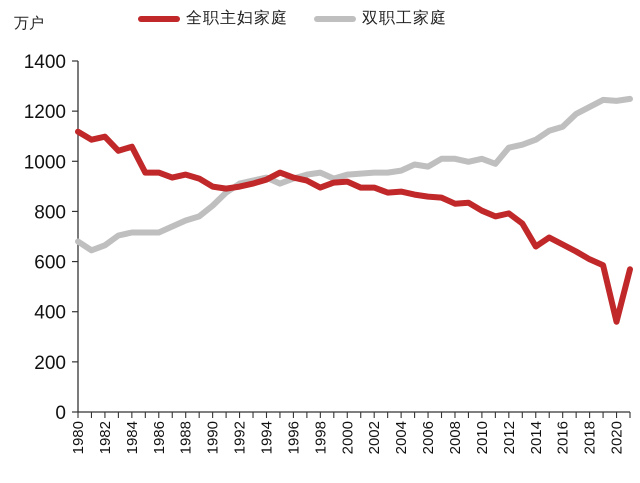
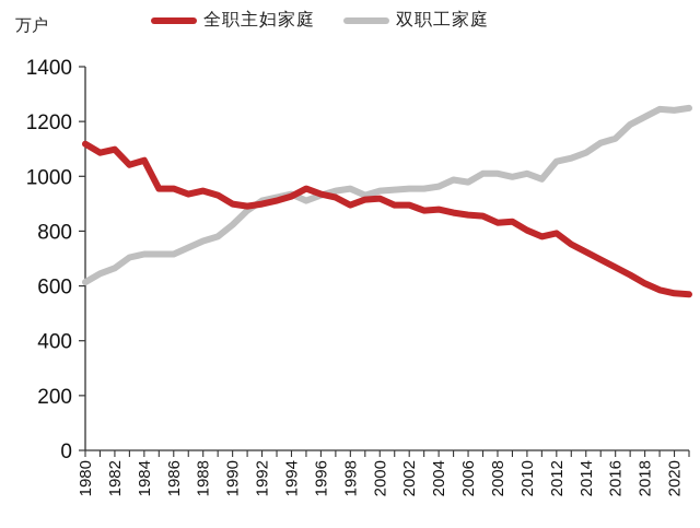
双职工家庭/1980: 680 -> 610
全职主妇家庭/2014: 660 -> 720
全职主妇家庭/2020: 360 -> 570
